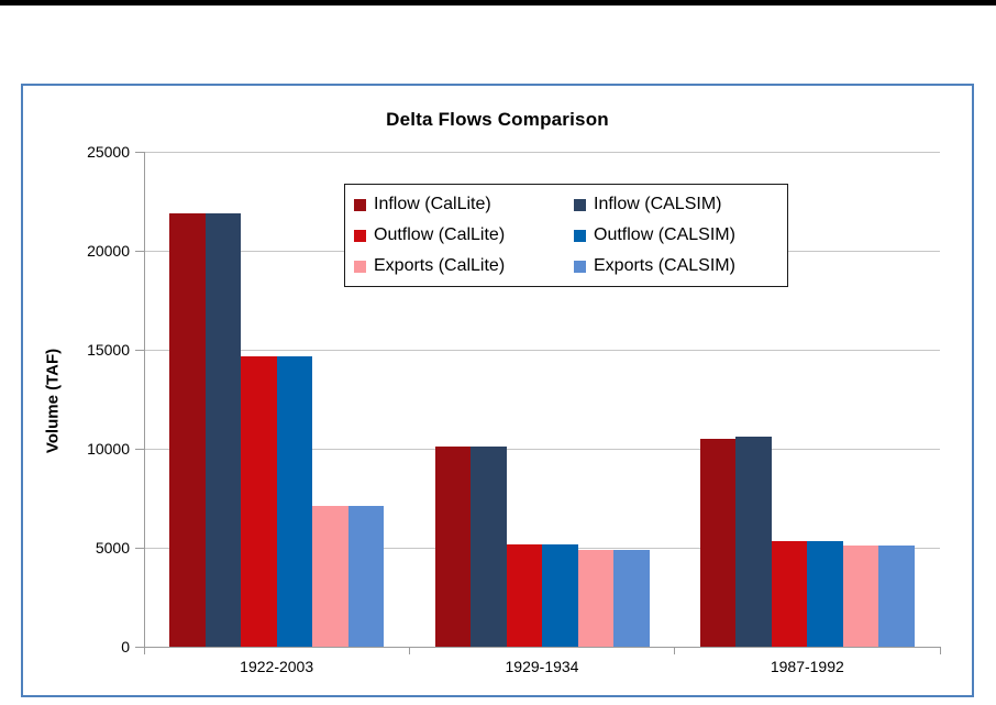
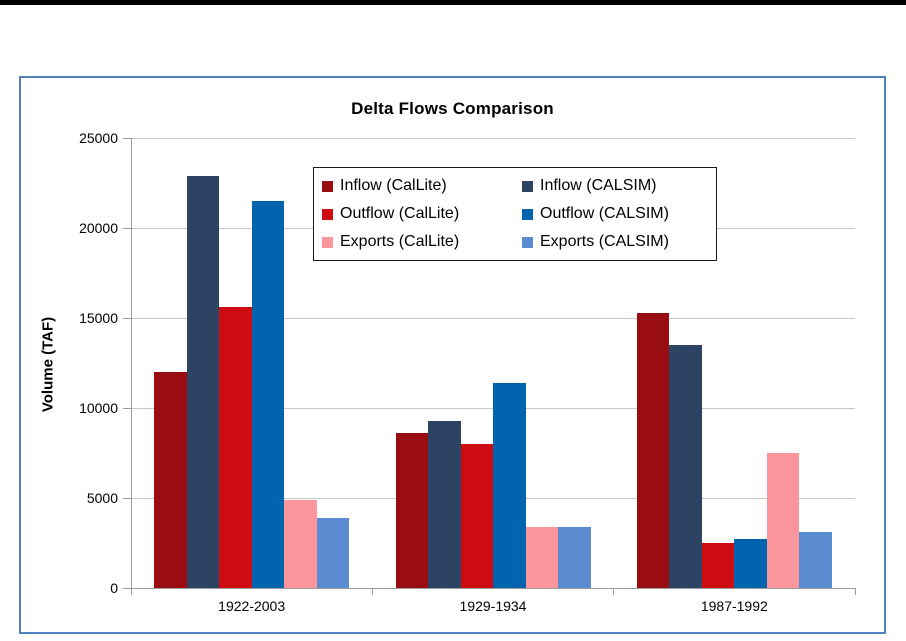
Inflow (CalLite)/1922-2003: 21900 -> 12000
Inflow (CALSIM)/1922-2003: 21900 -> 22900
Outflow (CalLite)/1922-2003: 14700 -> 15600
Outflow (CALSIM)/1922-2003: 14700 -> 21500
Exports (CalLite)/1922-2003: 7100 -> 4900
Exports (CALSIM)/1922-2003: 7100 -> 3900
Inflow (CalLite)/1929-1934: 10100 -> 8600
Inflow (CALSIM)/1929-1934: 10100 -> 9300
Outflow (CalLite)/1929-1934: 5100 -> 8000
Outflow (CALSIM)/1929-1934: 5200 -> 11400
Exports (CalLite)/1929-1934: 4900 -> 3400
Exports (CALSIM)/1929-1934: 4900 -> 3400
Inflow (CalLite)/1987-1992: 10500 -> 15300
Inflow (CALSIM)/1987-1992: 10600 -> 13500
Outflow (CalLite)/1987-1992: 5300 -> 2500
Outflow (CALSIM)/1987-1992: 5300 -> 2700
Exports (CalLite)/1987-1992: 5100 -> 7500
Exports (CALSIM)/1987-1992: 5100 -> 3100
